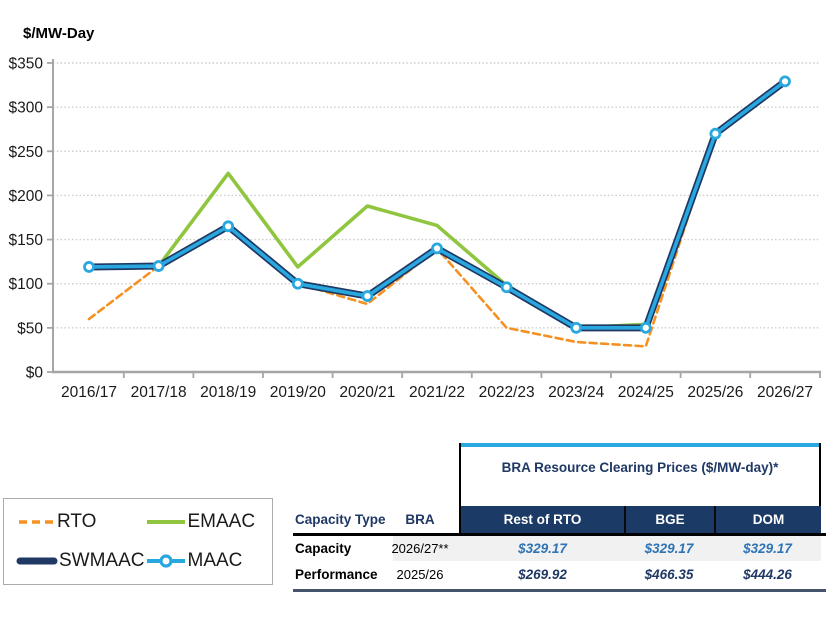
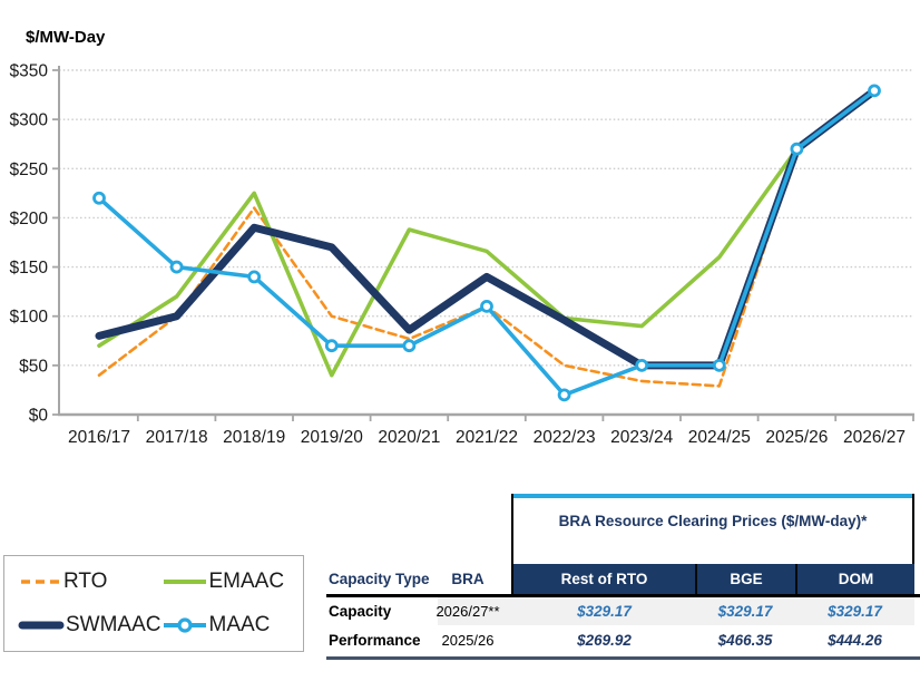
RTO/2016/17: $60 -> $40
EMAAC/2016/17: $120 -> $70
SWMAAC/2016/17: $120 -> $80
MAAC/2016/17: $120 -> $220
RTO/2017/18: $120 -> $100
SWMAAC/2017/18: $120 -> $100
MAAC/2017/18: $120 -> $150
RTO/2018/19: $160 -> $210
SWMAAC/2018/19: $160 -> $190
MAAC/2018/19: $160 -> $140
EMAAC/2019/20: $120 -> $40
SWMAAC/2019/20: $100 -> $170
MAAC/2019/20: $100 -> $70
MAAC/2020/21: $90 -> $70
RTO/2021/22: $140 -> $110
MAAC/2021/22: $140 -> $110
MAAC/2022/23: $100 -> $20
EMAAC/2023/24: $50 -> $90
EMAAC/2024/25: $50 -> $160
